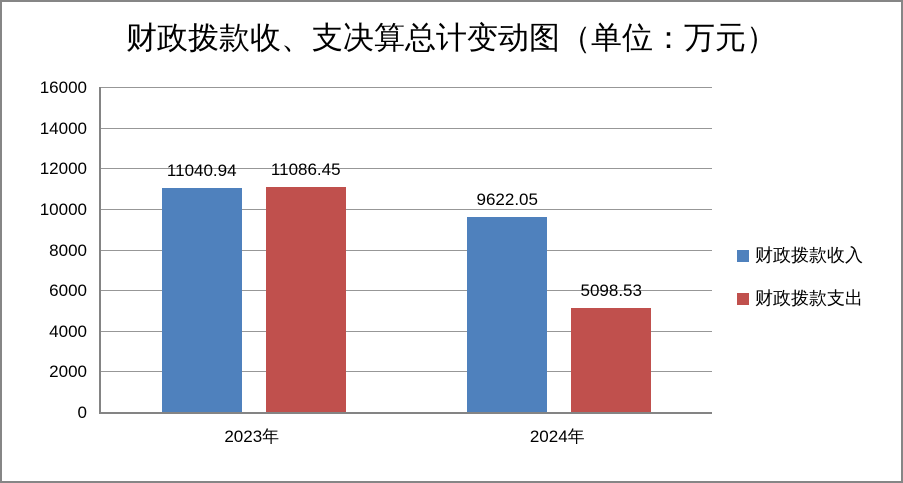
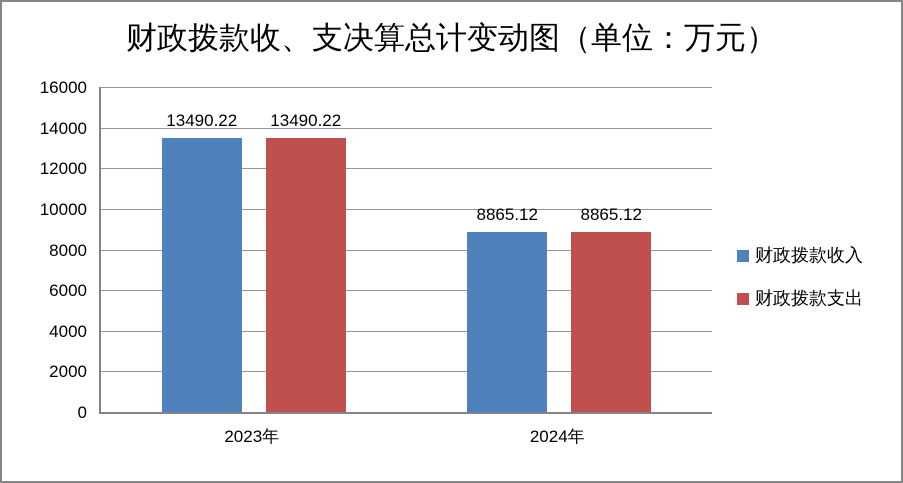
财政拨款收入/2023年: 11040.94 -> 13490.22
财政拨款支出/2023年: 11086.45 -> 13490.22
财政拨款收入/2024年: 9622.05 -> 8865.12
财政拨款支出/2024年: 5098.53 -> 8865.12
